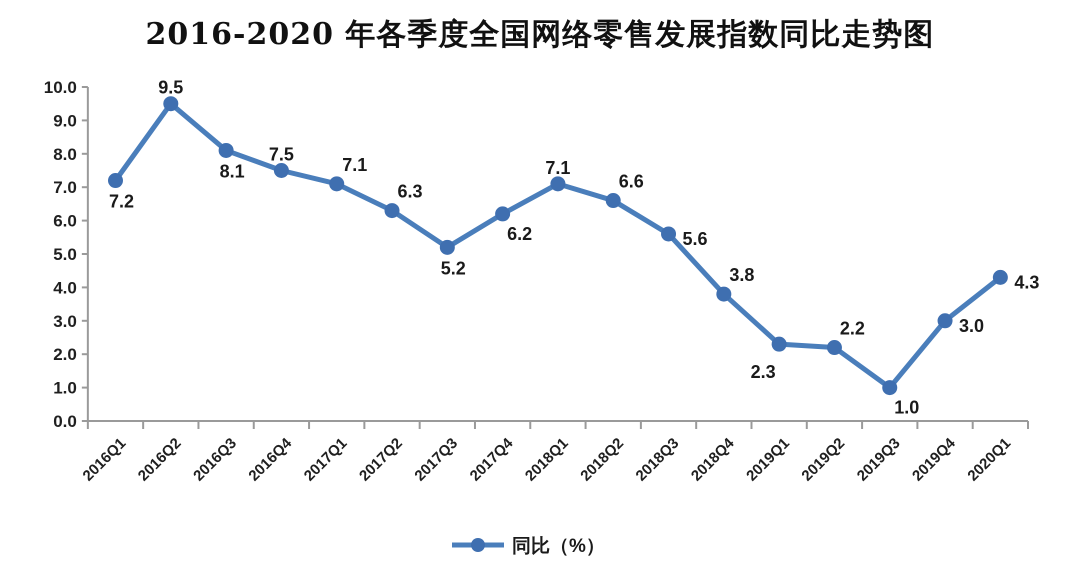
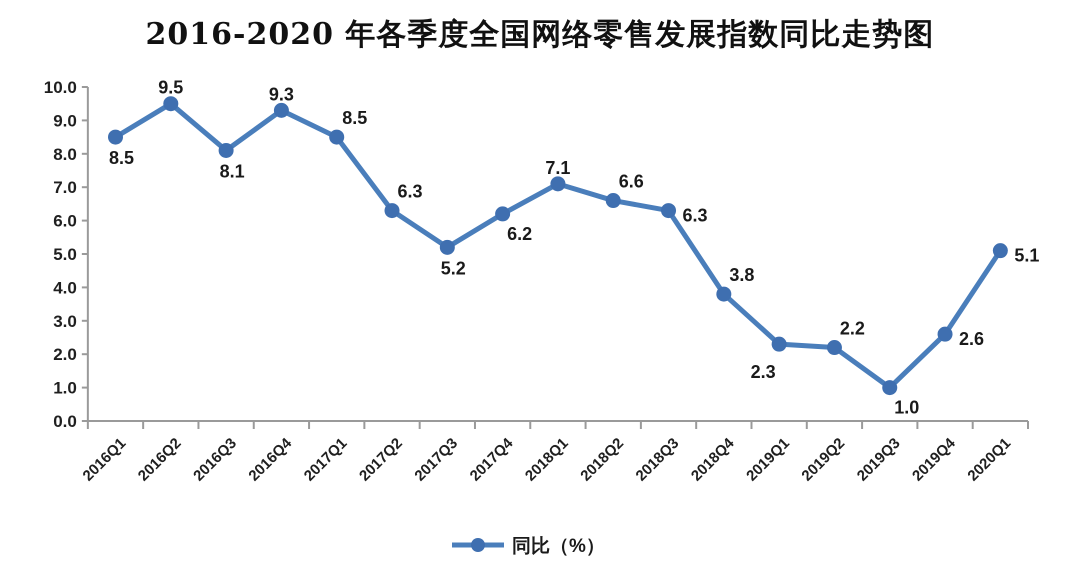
2016Q1: 7.2 -> 8.5
2016Q4: 7.5 -> 9.3
2017Q1: 7.1 -> 8.5
2018Q3: 5.6 -> 6.3
2019Q4: 3.0 -> 2.6
2020Q1: 4.3 -> 5.1
